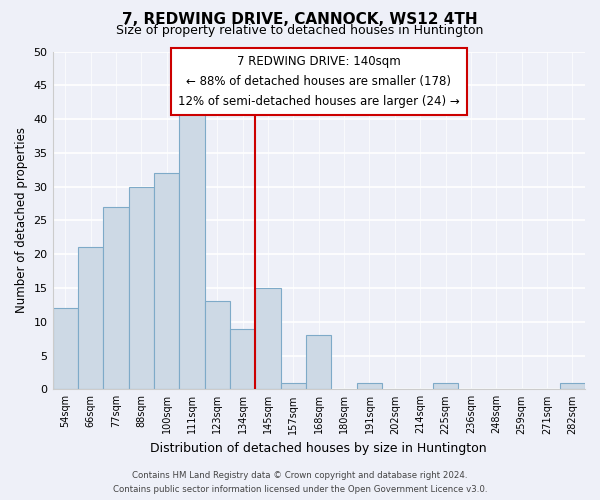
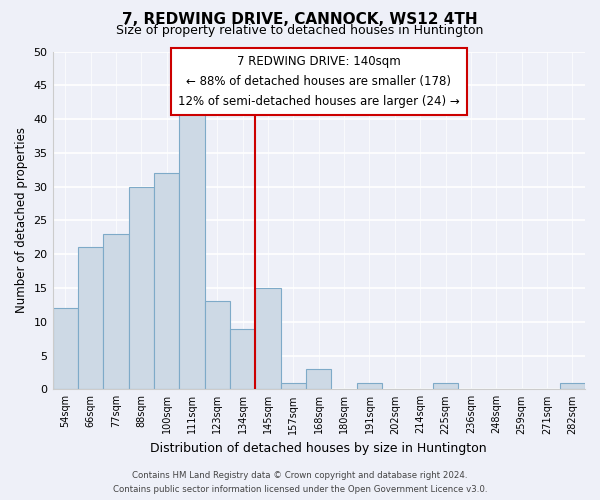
77sqm: 27 -> 23
168sqm: 8 -> 3
